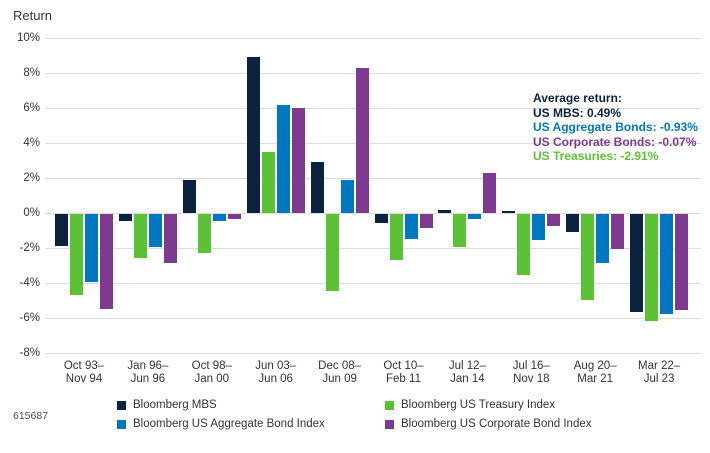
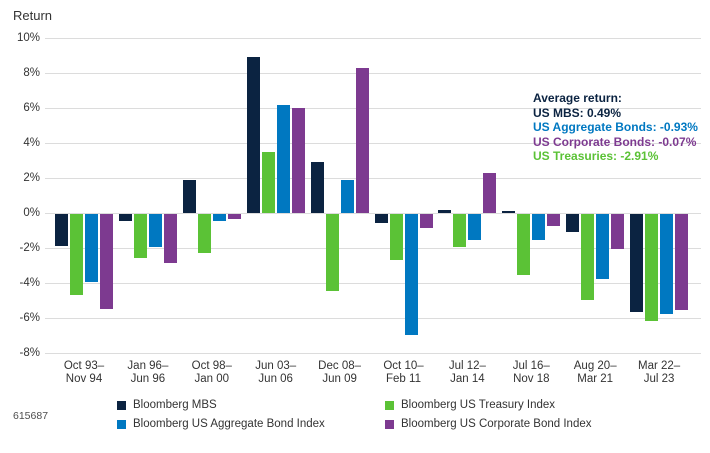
Bloomberg US Aggregate Bond Index/Oct 10– Feb 11: -1.4% -> -6.9%
Bloomberg US Aggregate Bond Index/Jul 12– Jan 14: -0.3% -> -1.5%
Bloomberg US Aggregate Bond Index/Aug 20– Mar 21: -2.8% -> -3.7%
